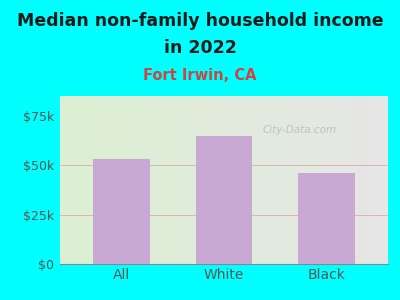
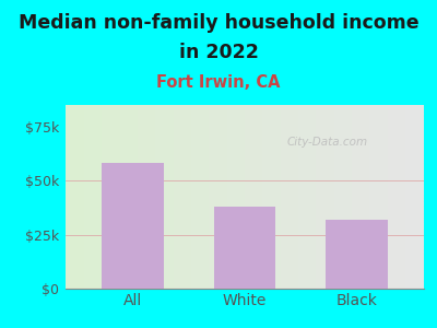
All: $53k -> $58k
White: $65k -> $38k
Black: $46k -> $32k
